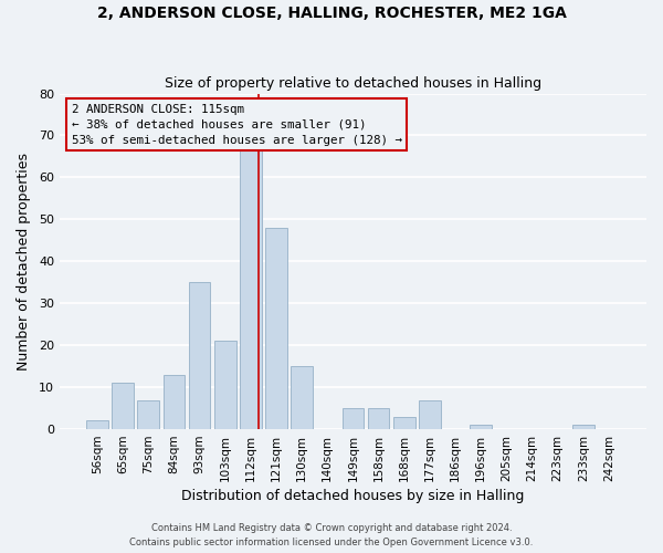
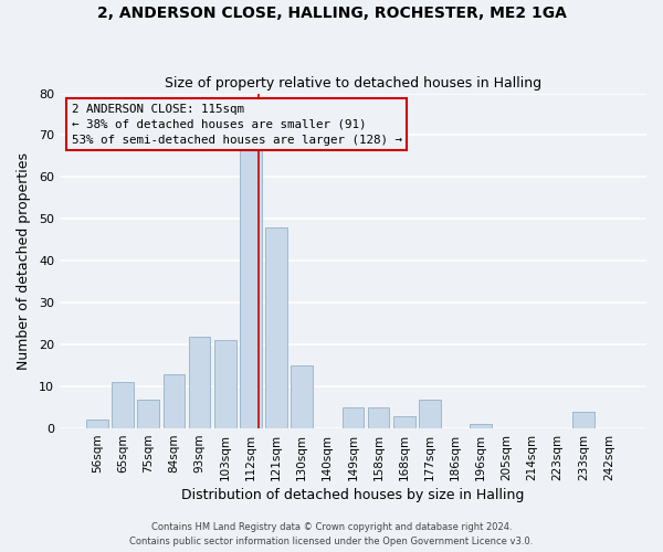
93sqm: 35 -> 22
233sqm: 1 -> 4
